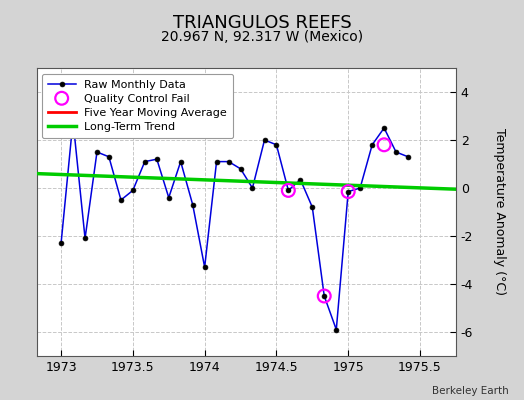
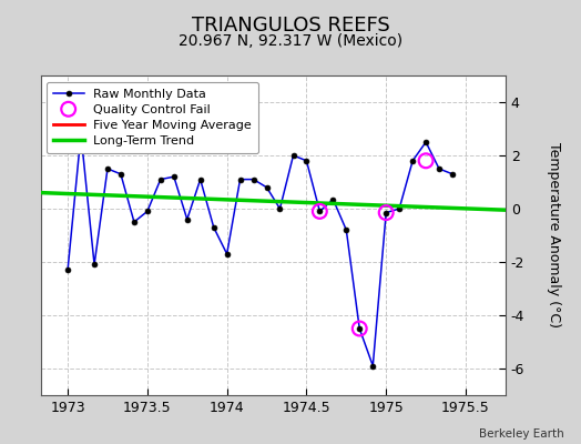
Raw Monthly Data/1974: -3.30 -> -1.70
